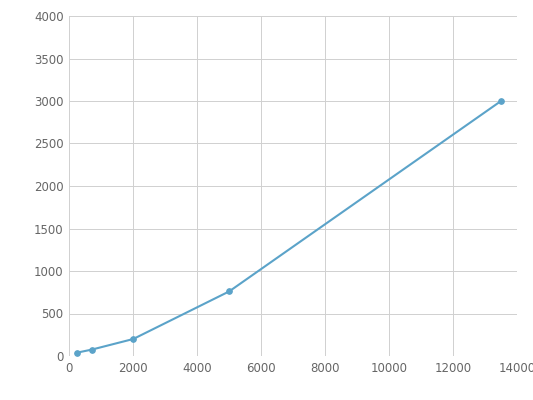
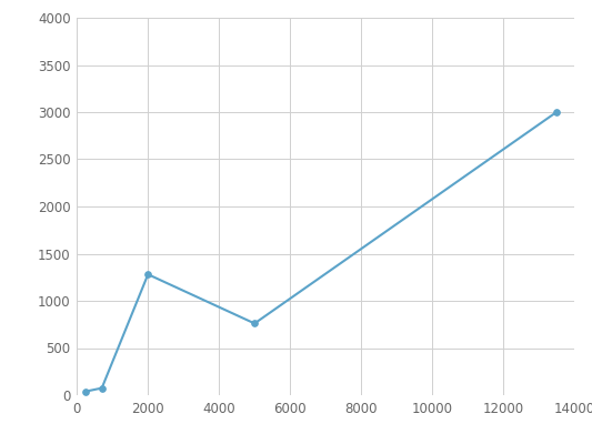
2000: 200 -> 1280
